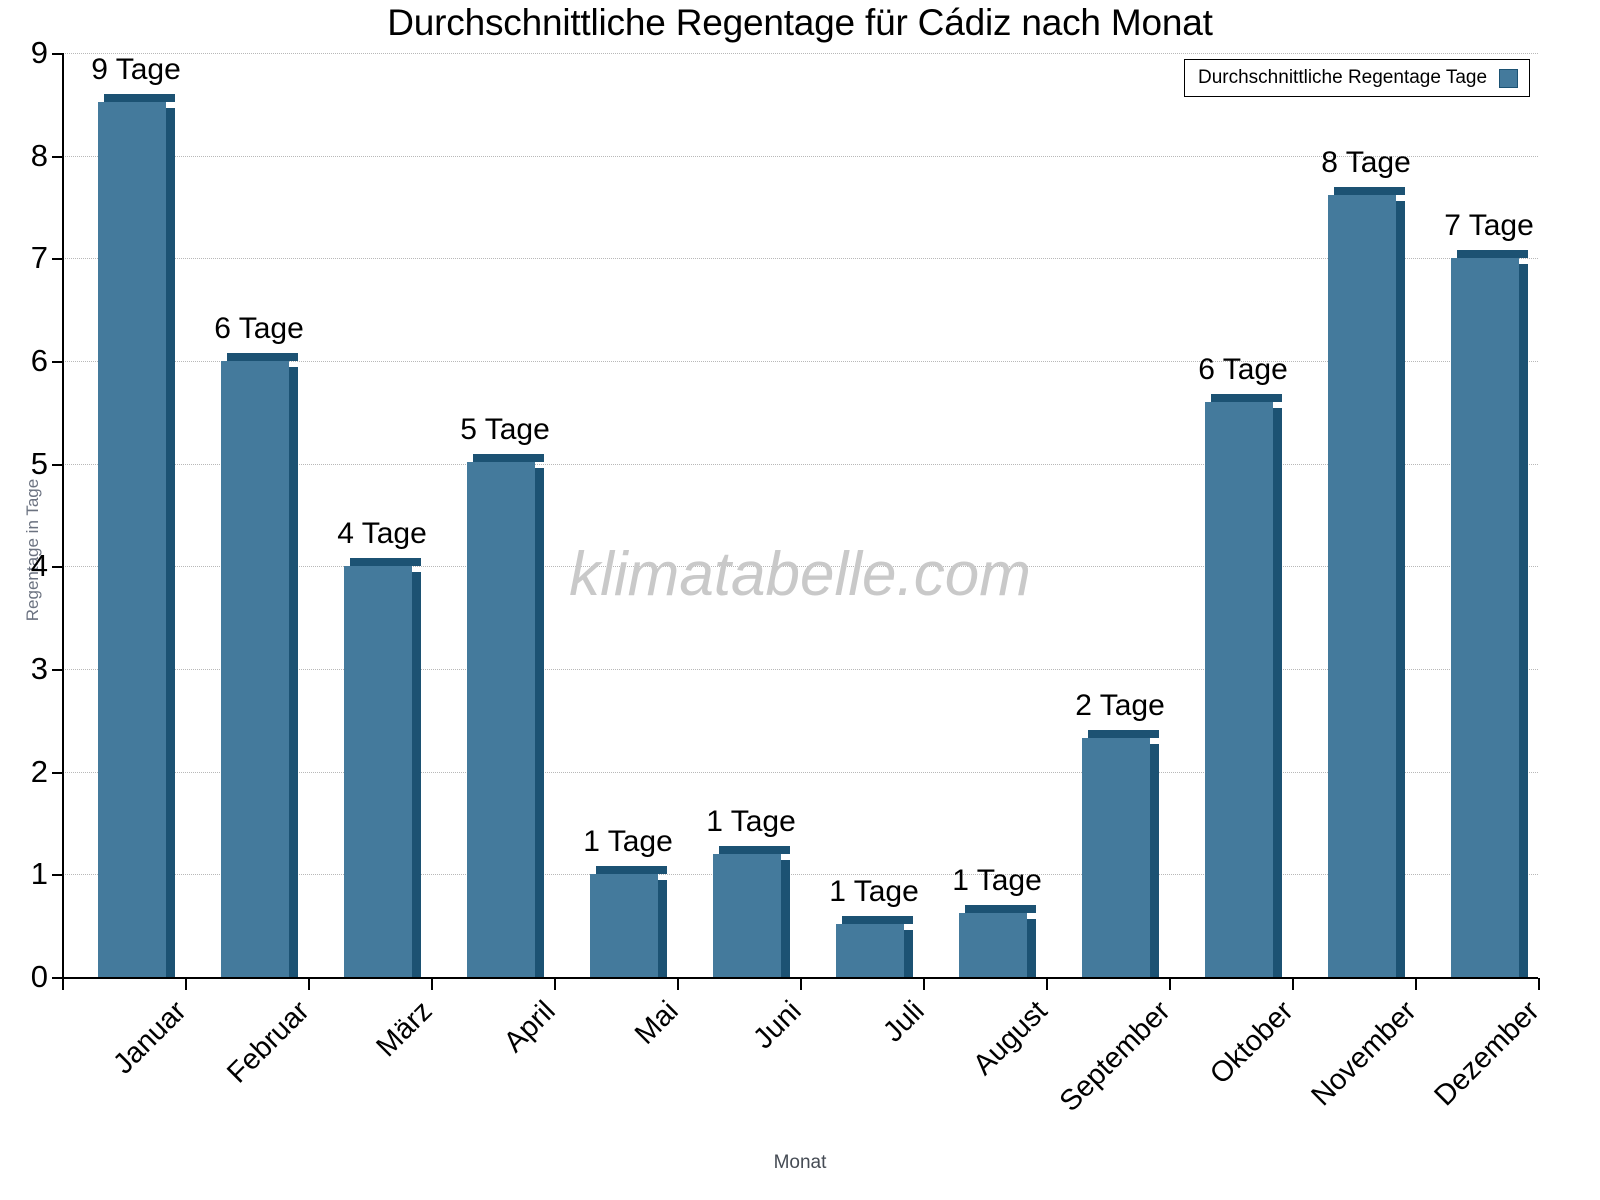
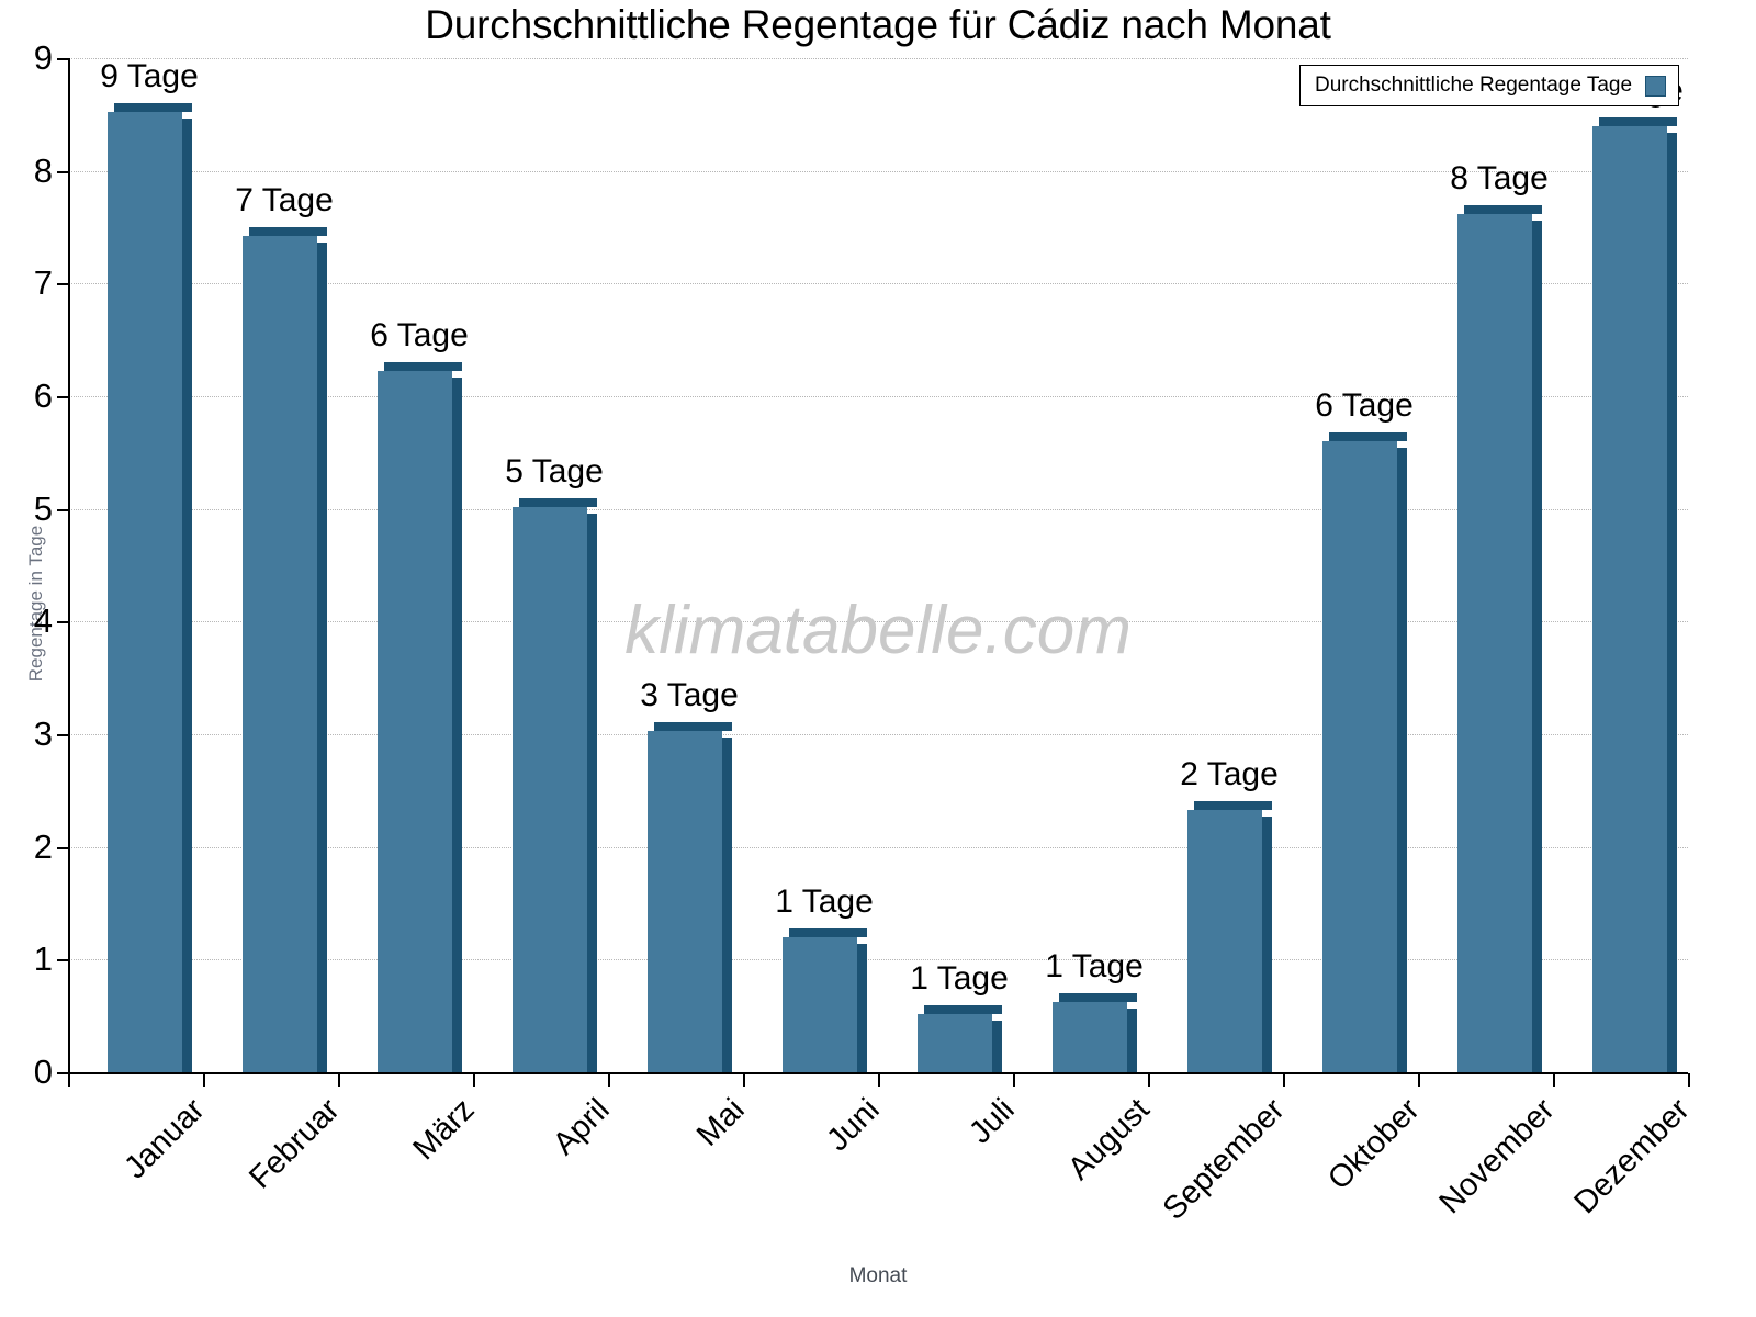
Februar: 6 -> 7
März: 4 -> 6
Mai: 1 -> 3
Dezember: 7 -> 8
